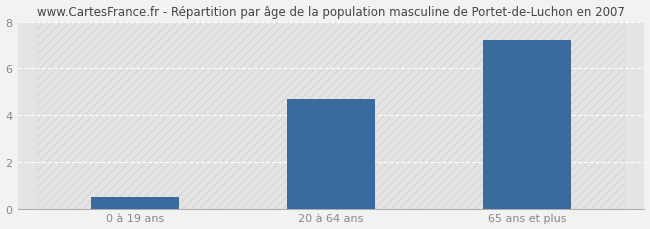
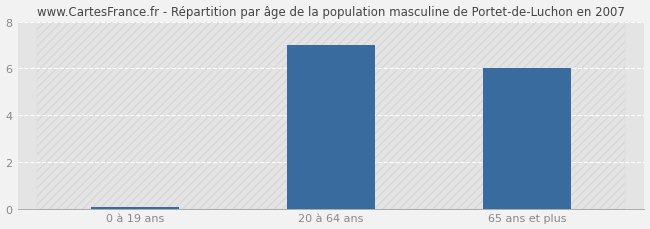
0 à 19 ans: 0.50 -> 0.07
20 à 64 ans: 4.70 -> 7.00
65 ans et plus: 7.20 -> 6.00
